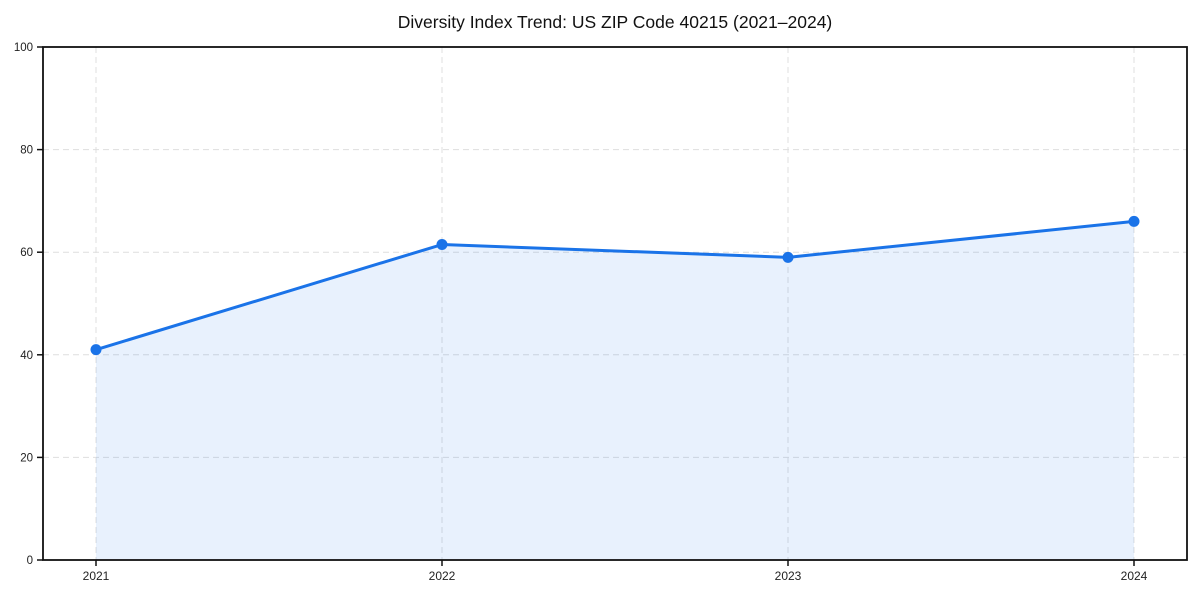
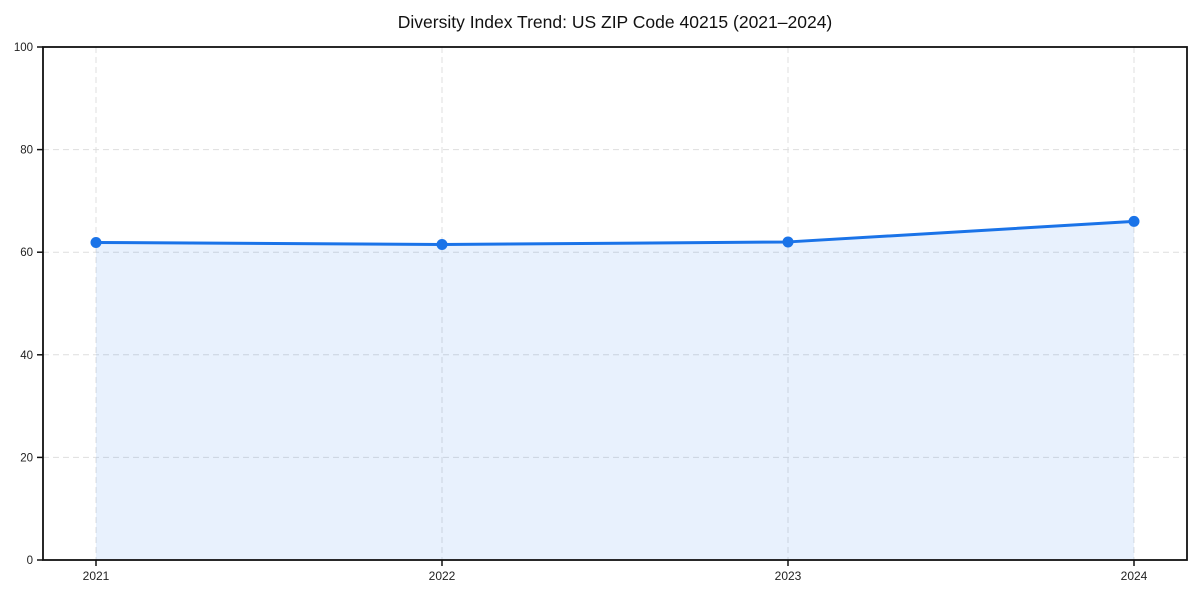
2021: 41 -> 62
2023: 59 -> 62
